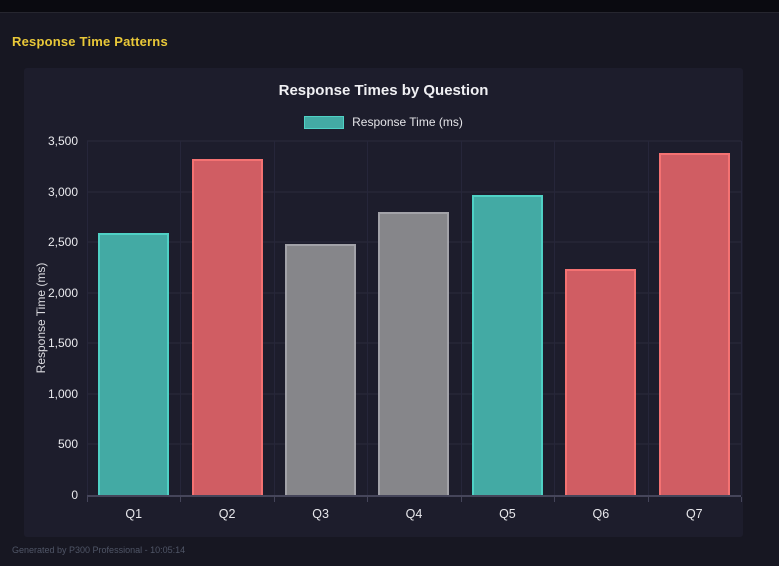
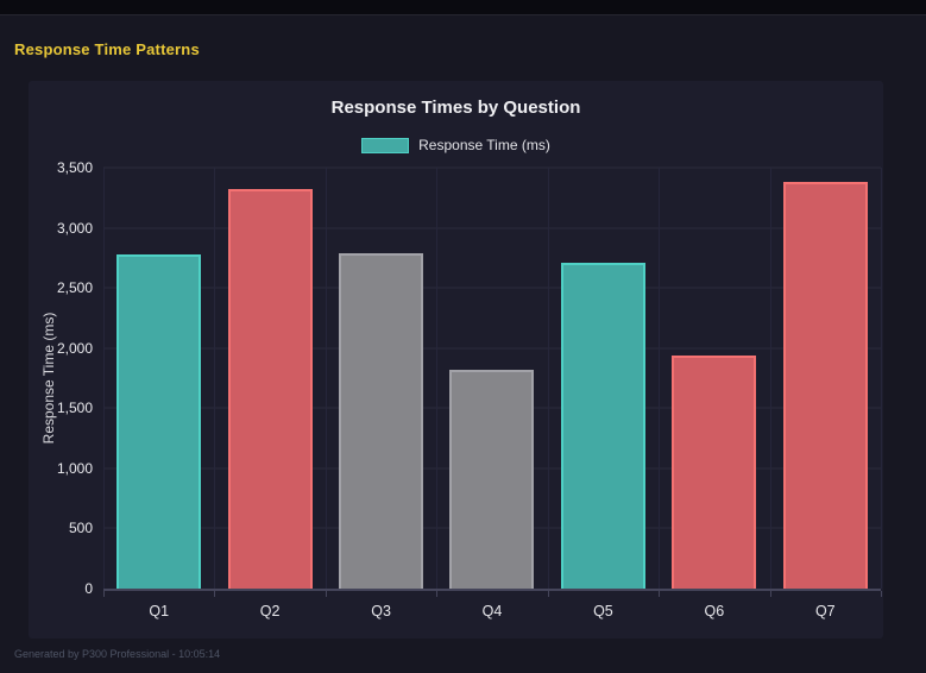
Q1: 2590 -> 2780
Q3: 2480 -> 2790
Q4: 2800 -> 1820
Q5: 2970 -> 2710
Q6: 2230 -> 1940
